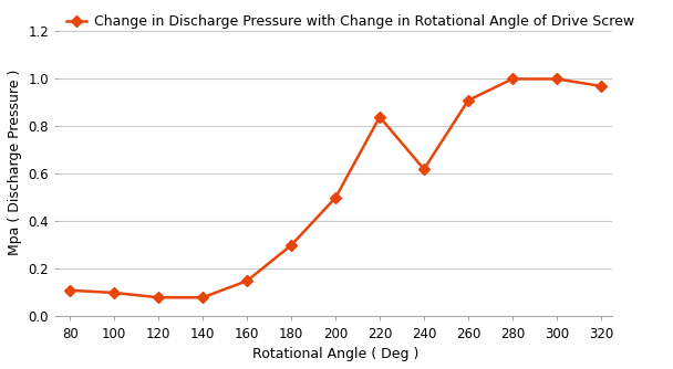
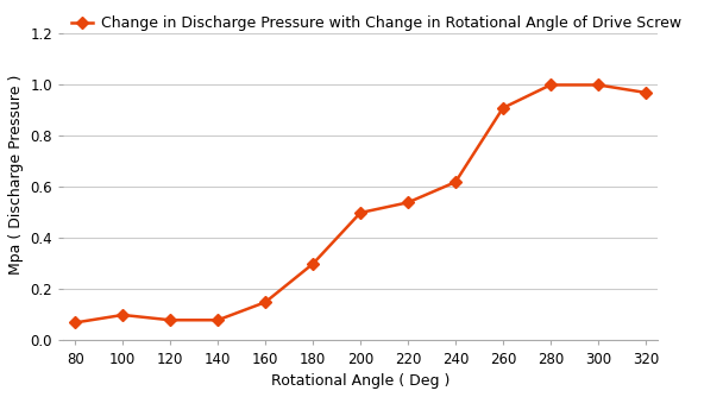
80: 0.11 -> 0.07
220: 0.84 -> 0.54
